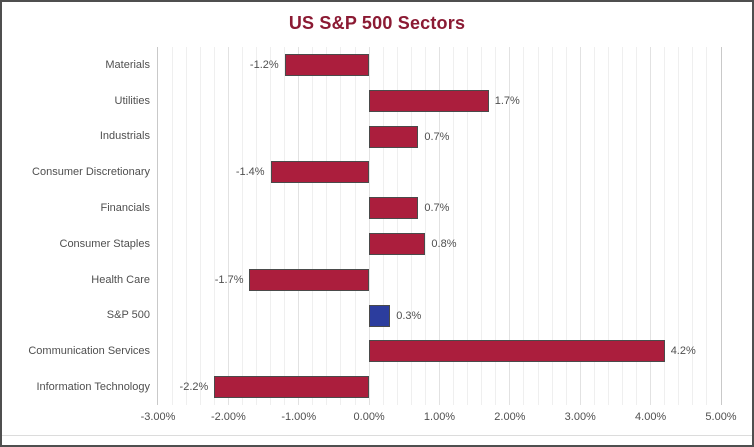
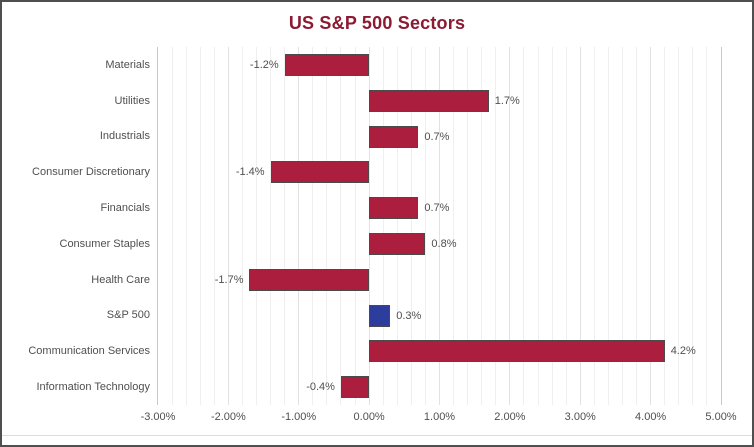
Information Technology: -2.2% -> -0.4%
